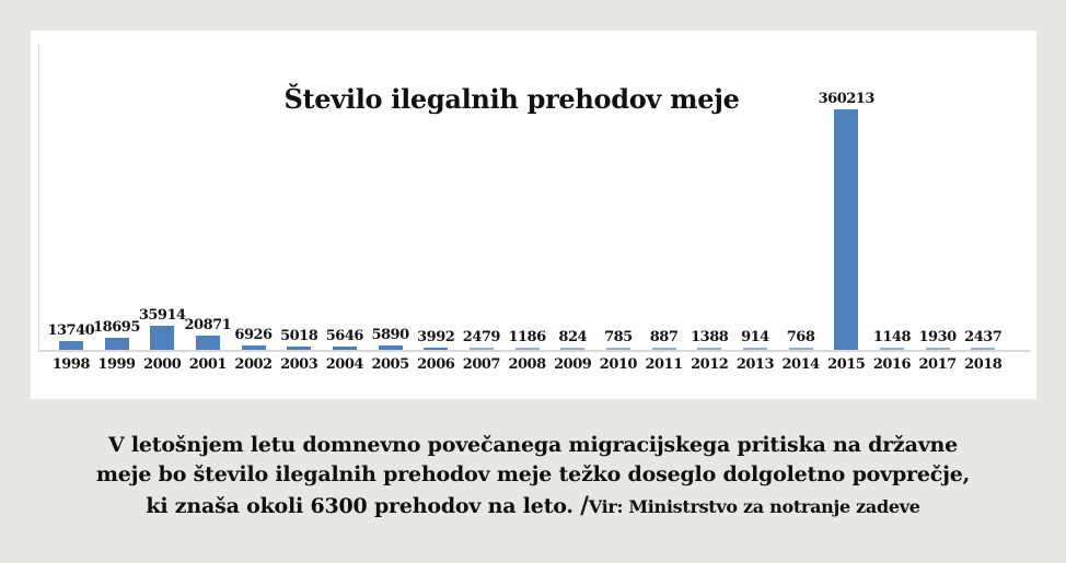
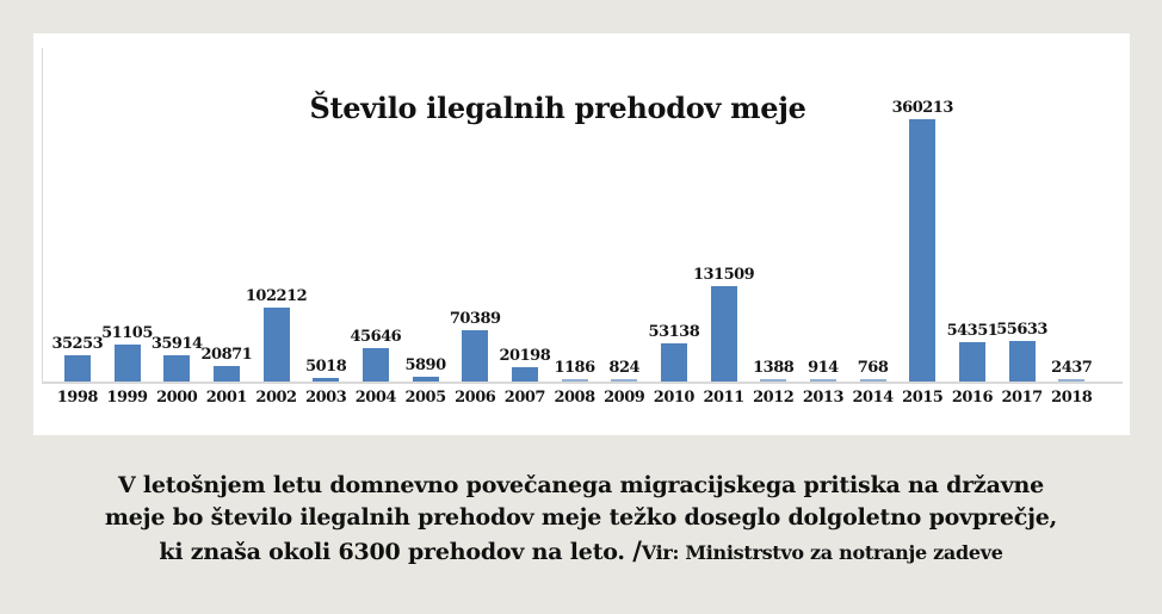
1998: 13740 -> 35253
1999: 18695 -> 51105
2002: 6926 -> 102212
2004: 5646 -> 45646
2006: 3992 -> 70389
2007: 2479 -> 20198
2010: 785 -> 53138
2011: 887 -> 131509
2016: 1148 -> 54351
2017: 1930 -> 55633
